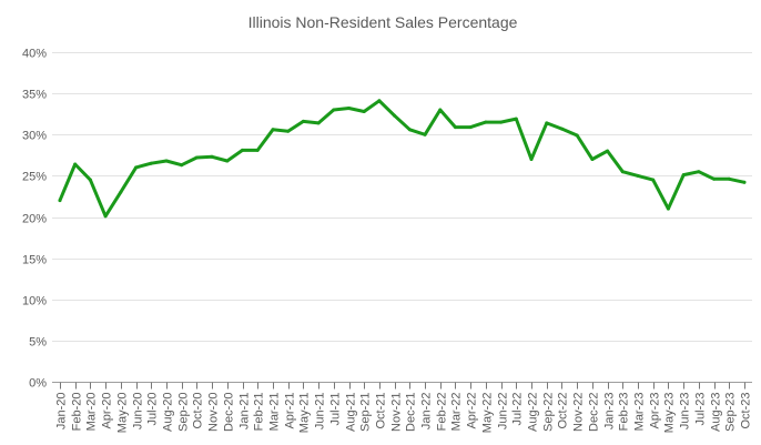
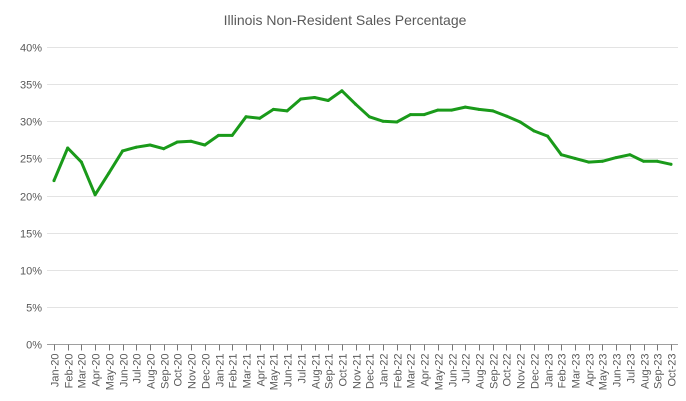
Feb-22: 33% -> 30%
Aug-22: 27% -> 32%
Dec-22: 27% -> 29%
May-23: 21% -> 25%
